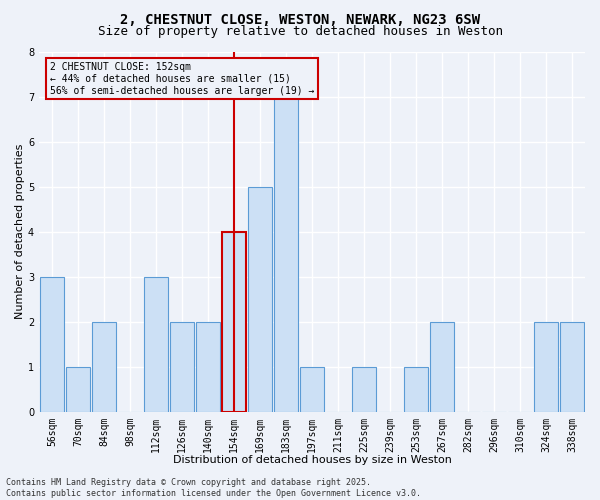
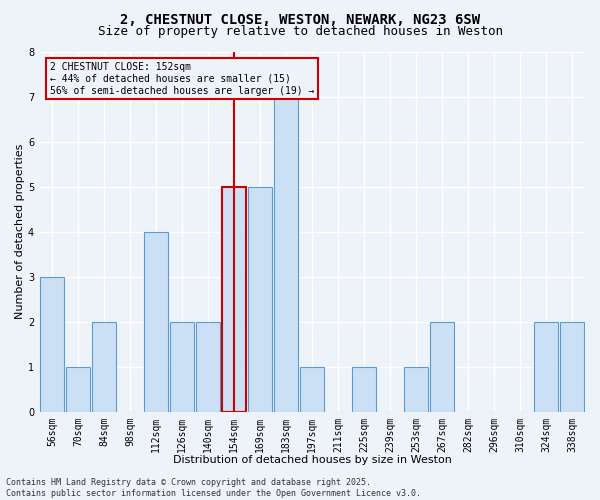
112sqm: 3 -> 4
154sqm: 4 -> 5
